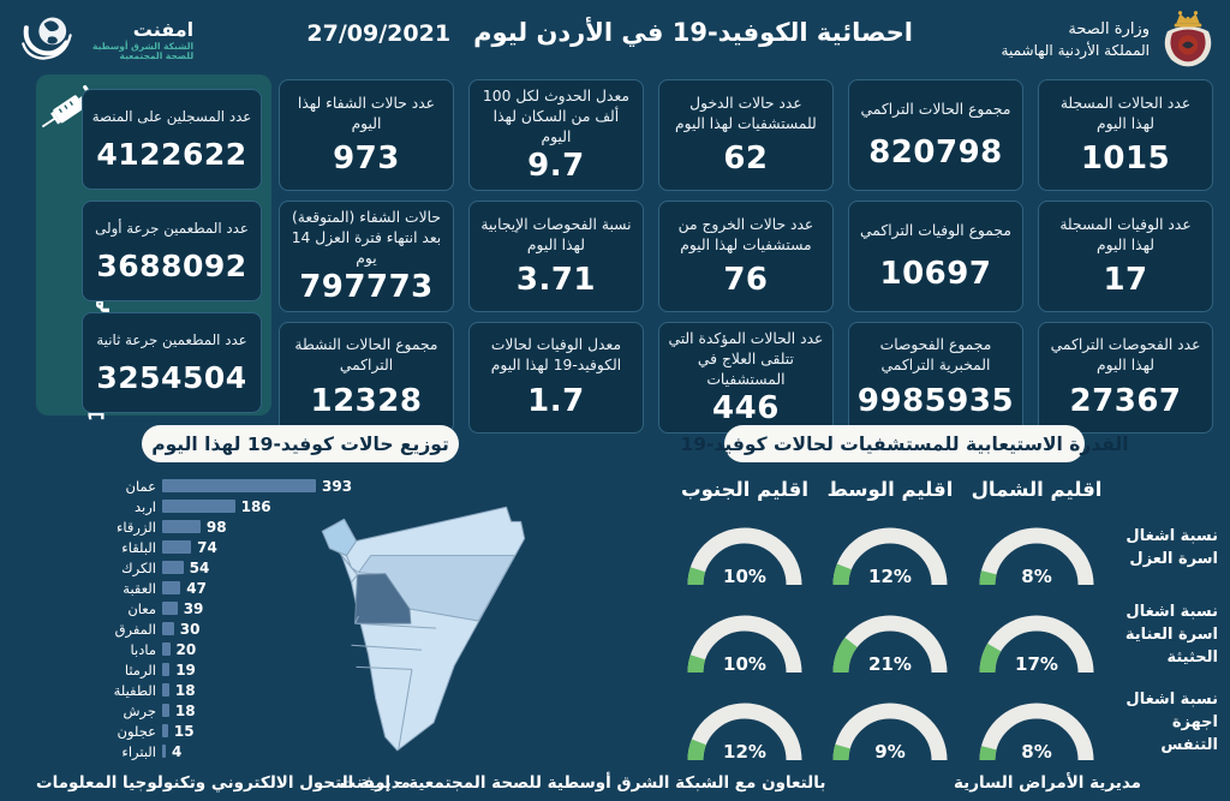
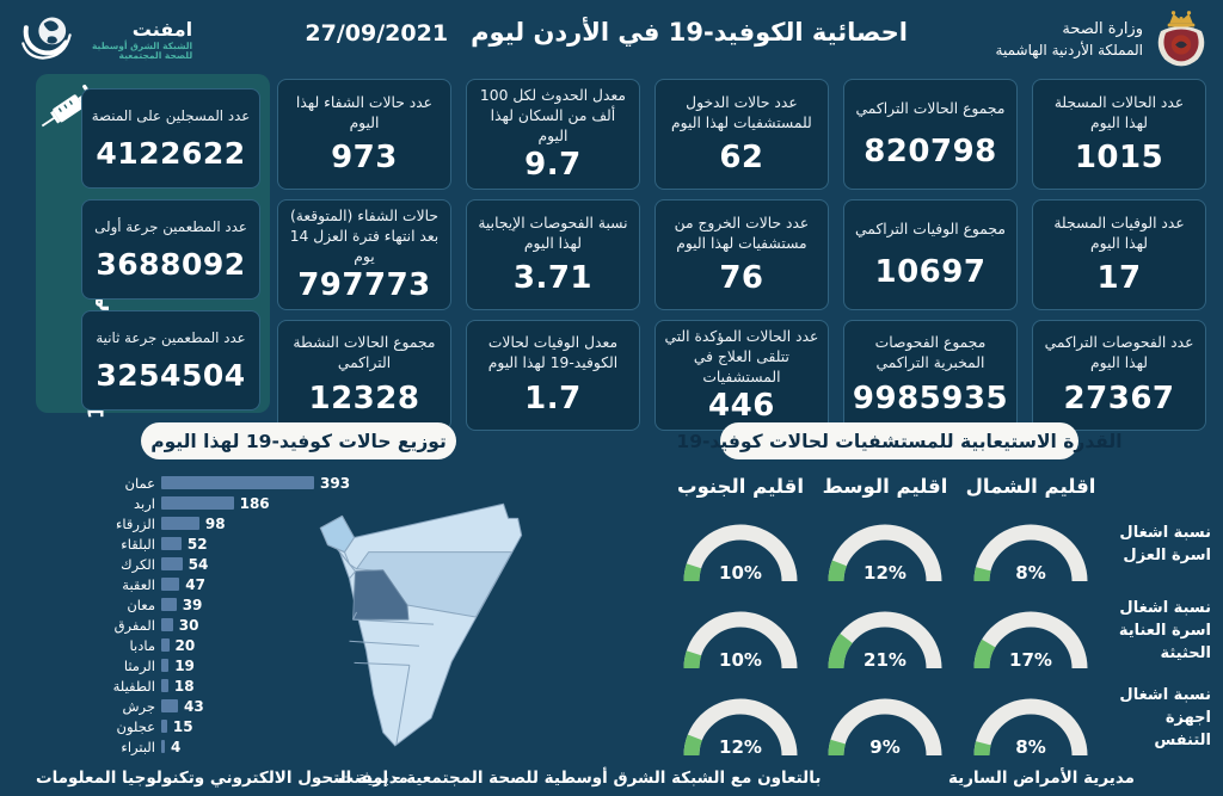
توزيع حالات كوفيد-19 لهذا اليوم/البلقاء: 74 -> 52
توزيع حالات كوفيد-19 لهذا اليوم/جرش: 18 -> 43
